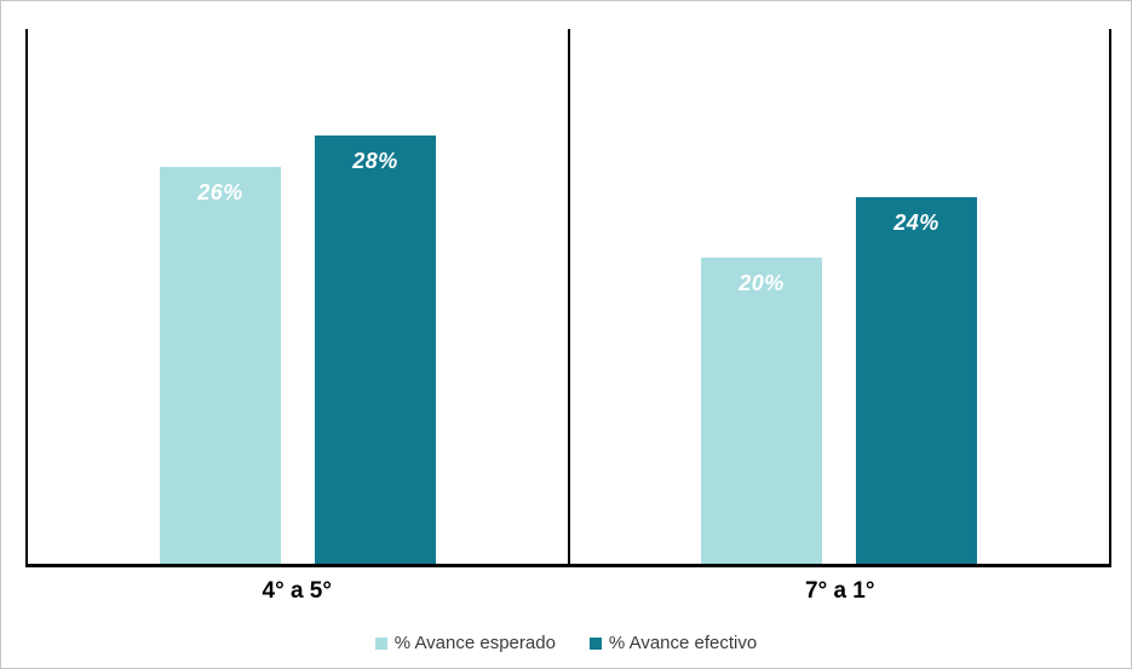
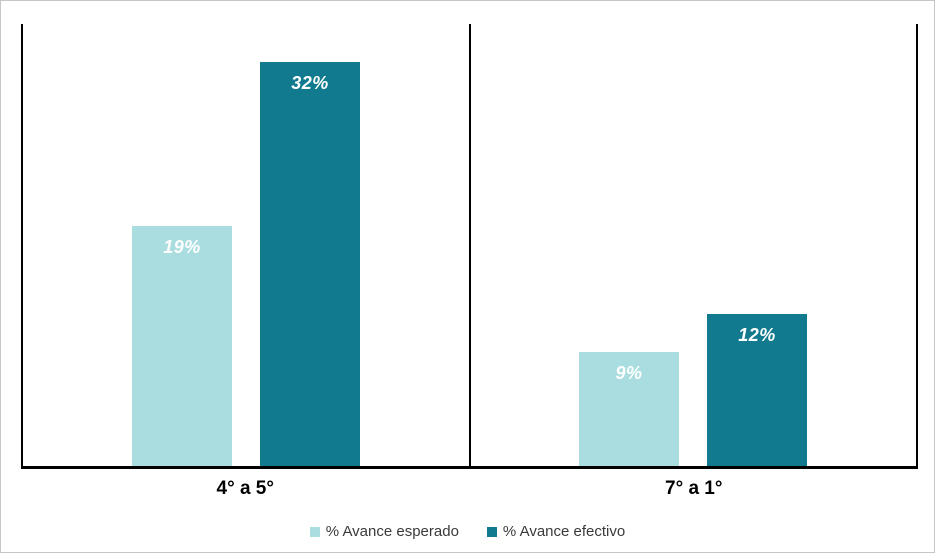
% Avance esperado/4° a 5°: 26% -> 19%
% Avance efectivo/4° a 5°: 28% -> 32%
% Avance esperado/7° a 1°: 20% -> 9%
% Avance efectivo/7° a 1°: 24% -> 12%
